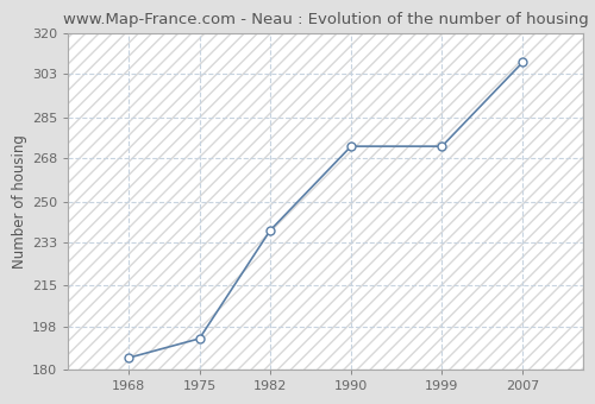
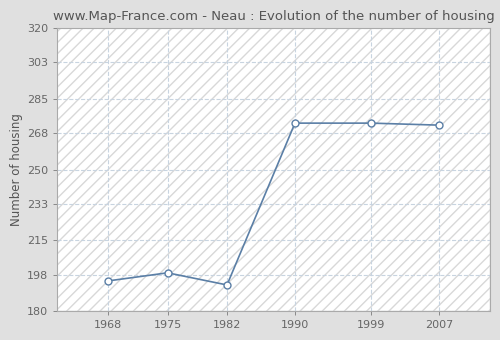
1968: 185 -> 195
1975: 193 -> 199
1982: 238 -> 193
2007: 308 -> 272
